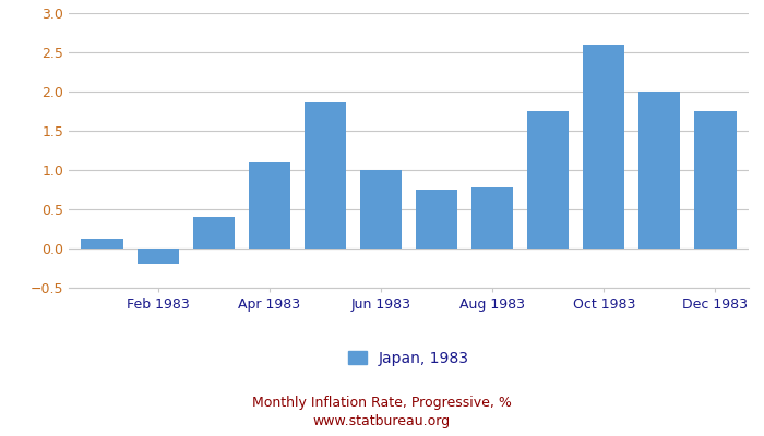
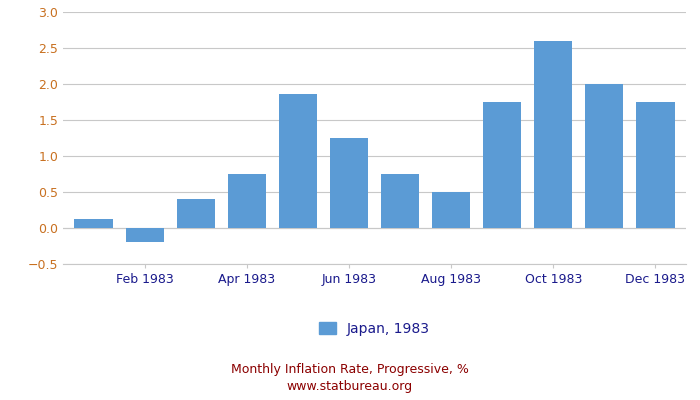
Apr 1983: 1.10 -> 0.75
Jun 1983: 1.00 -> 1.25
Aug 1983: 0.78 -> 0.50
